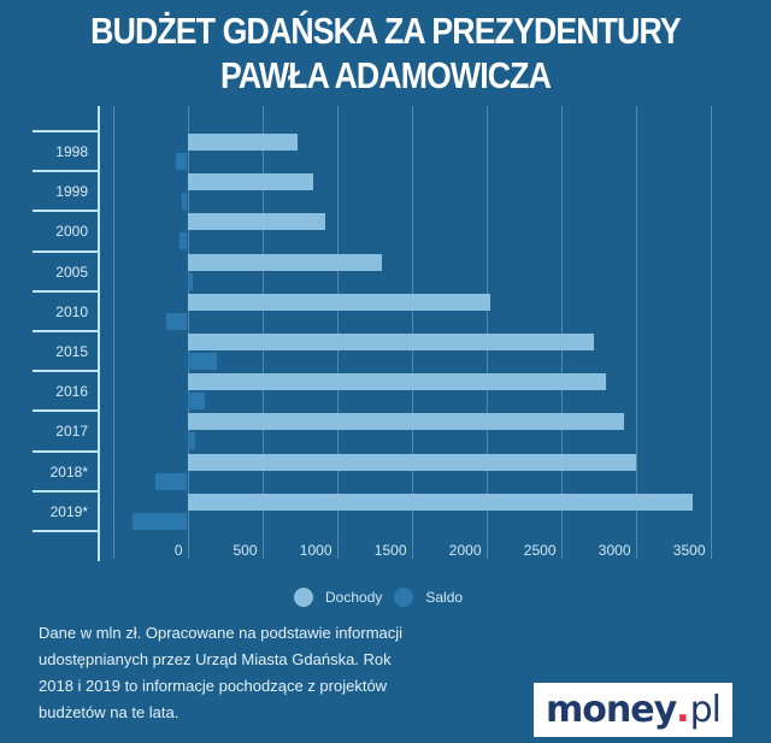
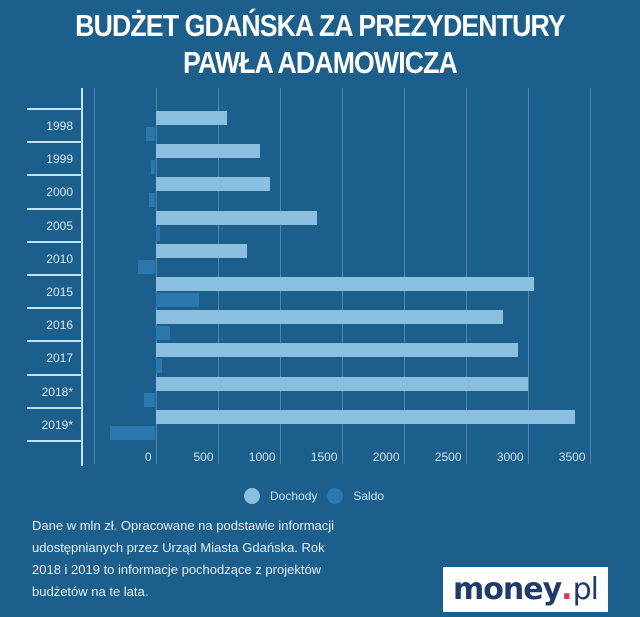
Dochody/1998: 740 -> 580
Dochody/2010: 2030 -> 740
Dochody/2015: 2720 -> 3050
Saldo/2015: 200 -> 350
Saldo/2018*: -210 -> -90
